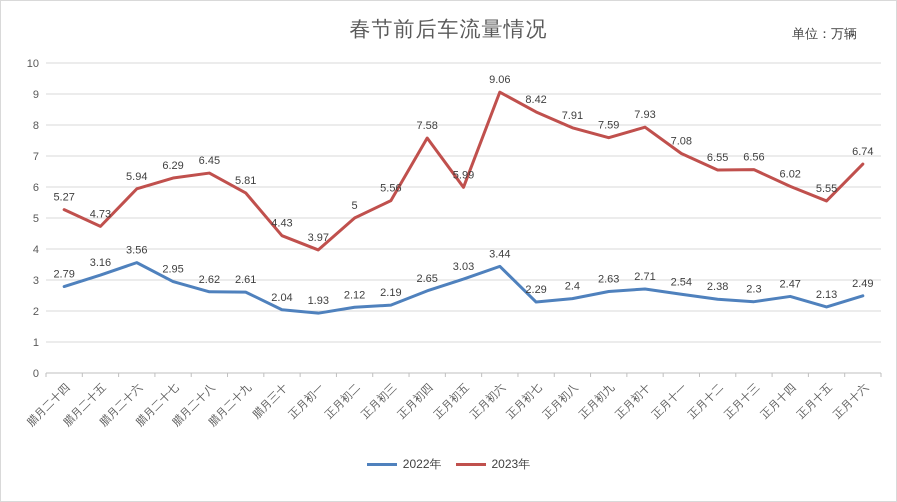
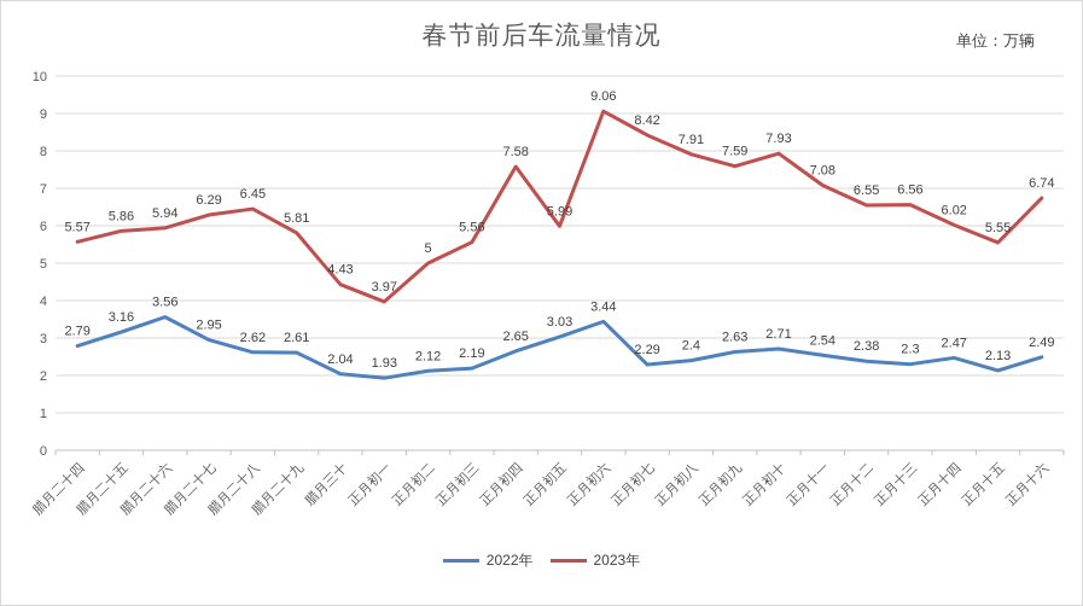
2023年/腊月二十四: 5.27 -> 5.57
2023年/腊月二十五: 4.73 -> 5.86
